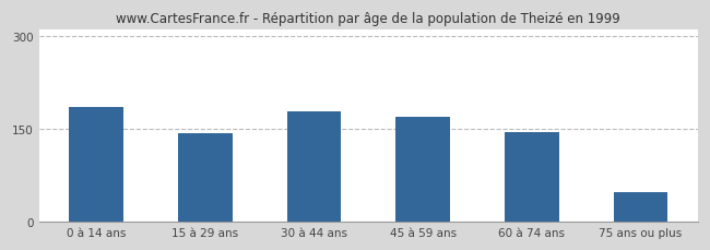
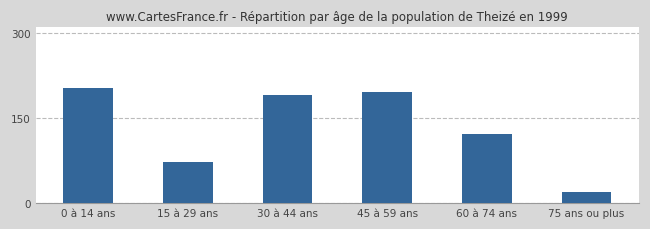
0 à 14 ans: 185 -> 202
15 à 29 ans: 143 -> 72
30 à 44 ans: 178 -> 190
45 à 59 ans: 170 -> 196
60 à 74 ans: 145 -> 122
75 ans ou plus: 48 -> 20
